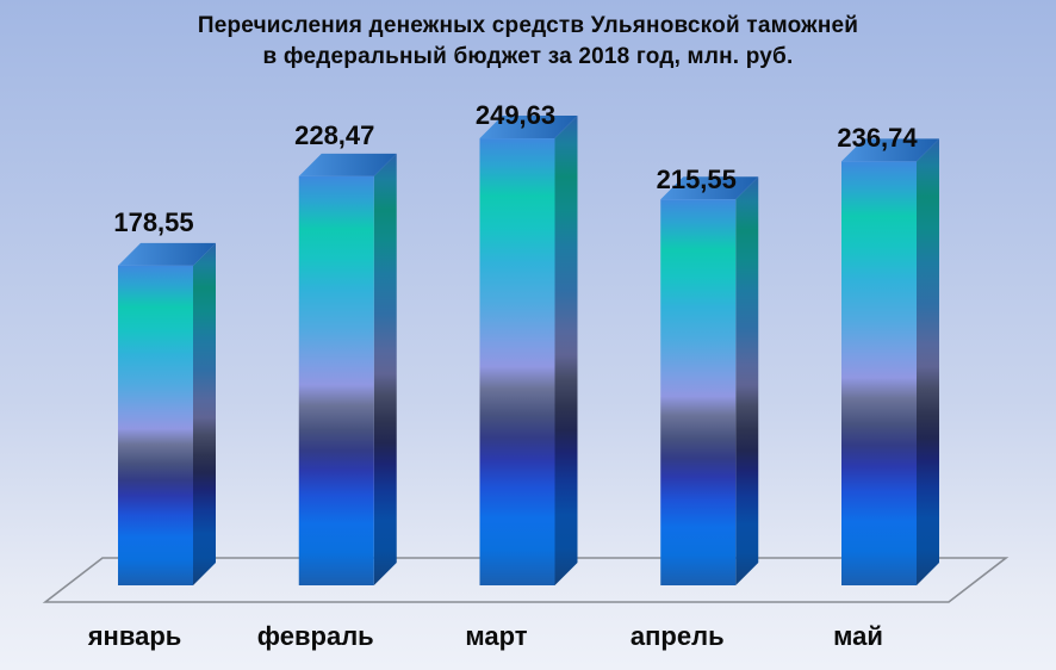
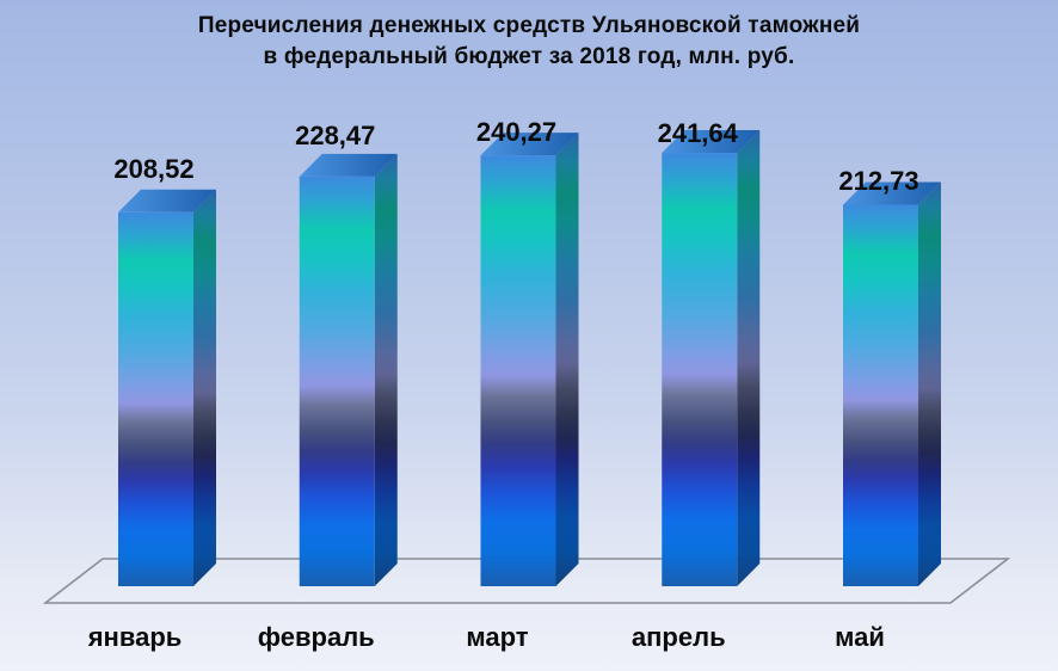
январь: 178,55 -> 208,52
март: 249,63 -> 240,27
апрель: 215,55 -> 241,64
май: 236,74 -> 212,73
